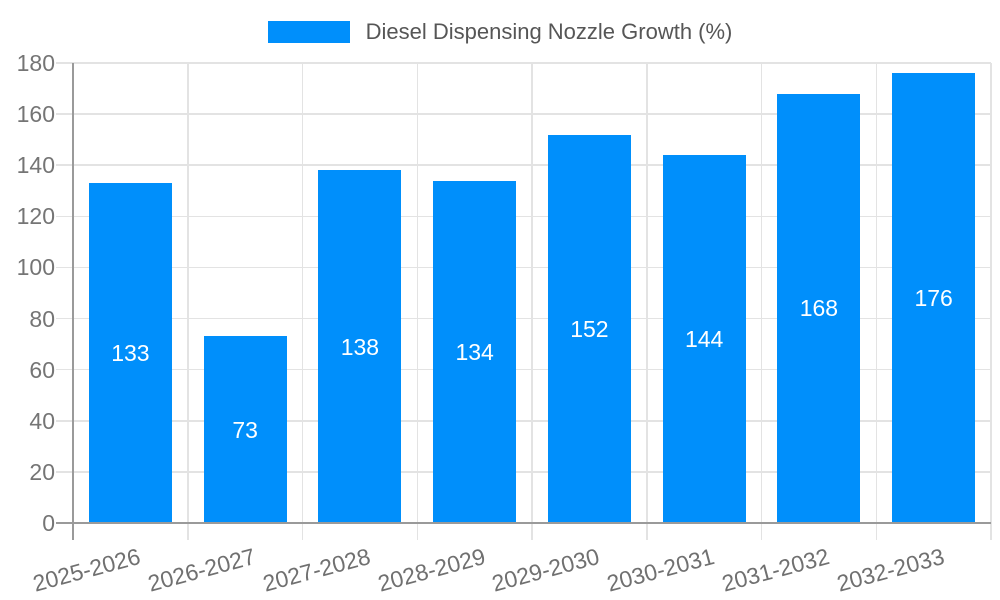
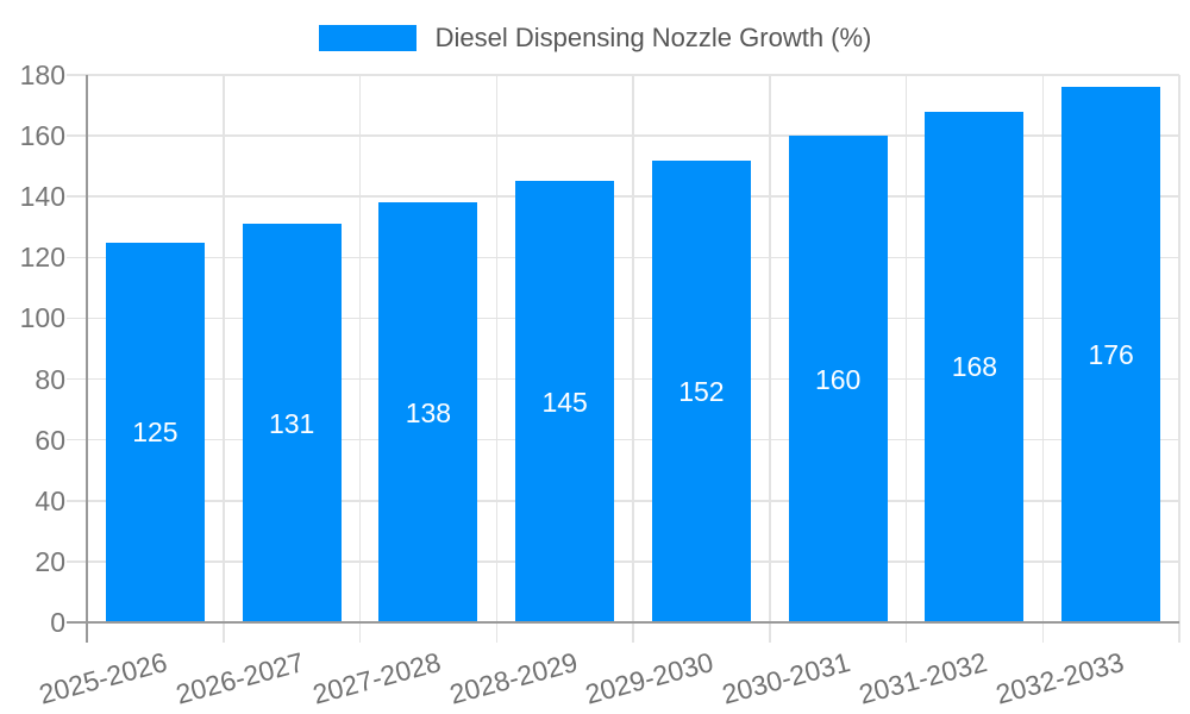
2025-2026: 133 -> 125
2026-2027: 73 -> 131
2028-2029: 134 -> 145
2030-2031: 144 -> 160
